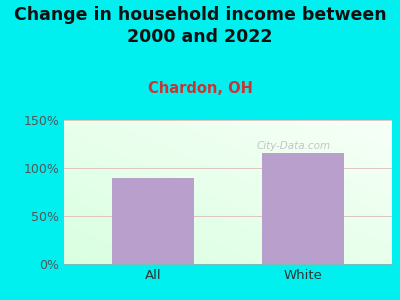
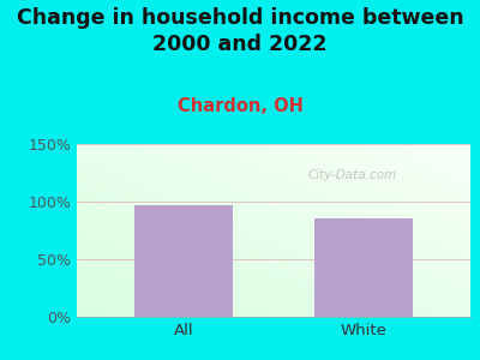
All: 90% -> 97%
White: 116% -> 85%
